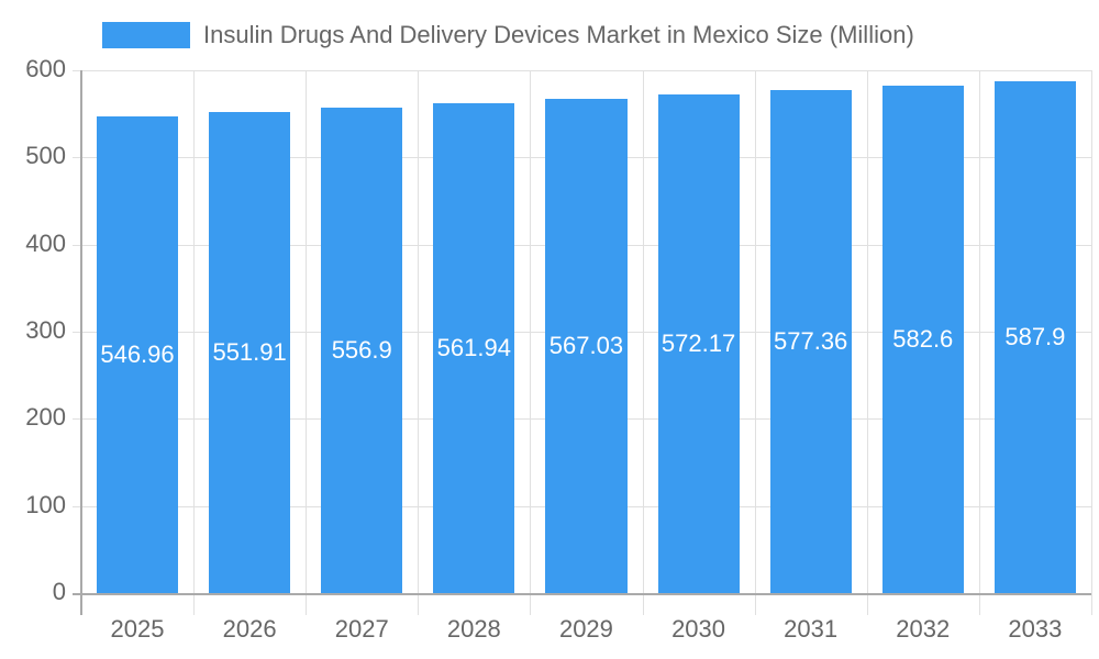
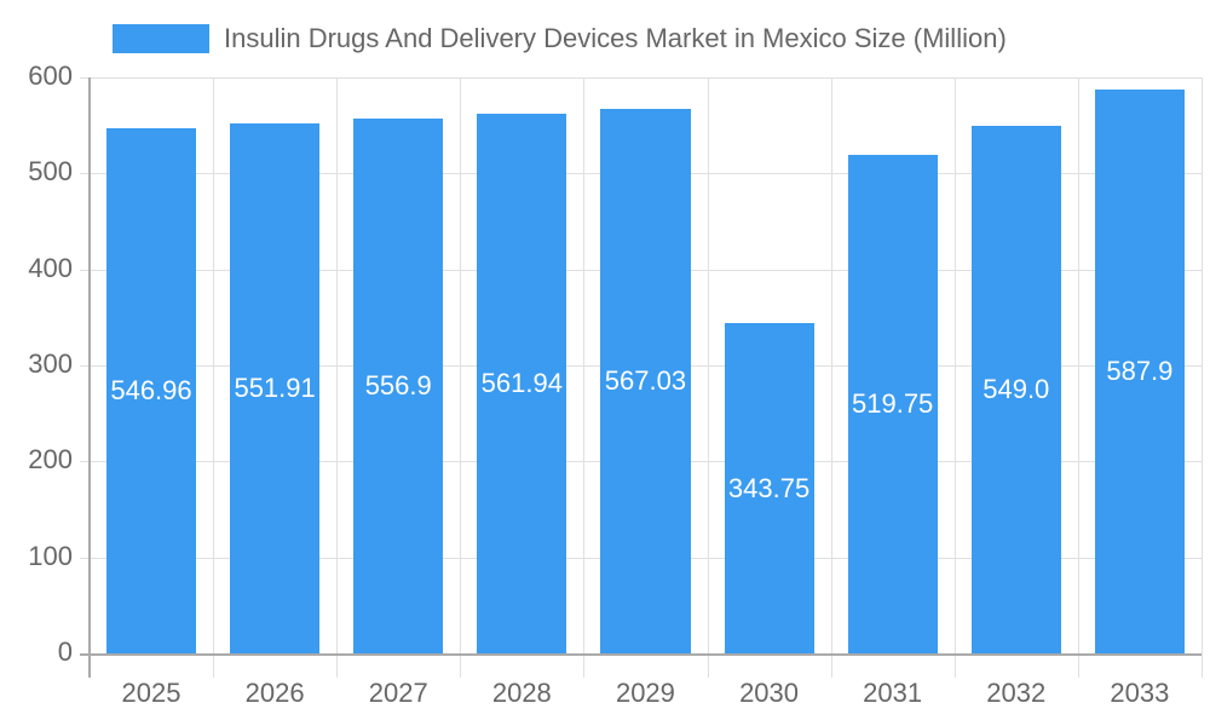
2030: 572.17 -> 343.75
2031: 577.36 -> 519.75
2032: 582.6 -> 549.0
